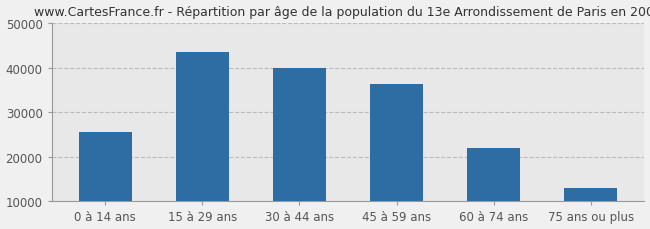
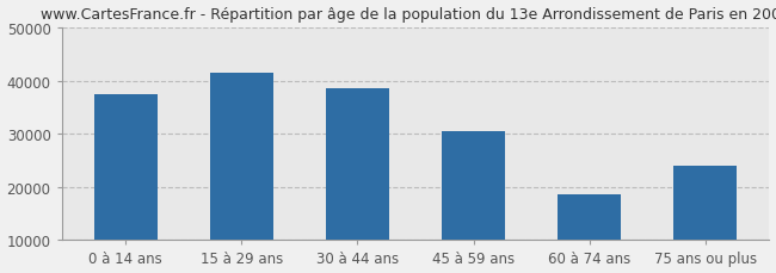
0 à 14 ans: 25500 -> 37500
15 à 29 ans: 43500 -> 41500
30 à 44 ans: 40000 -> 38500
45 à 59 ans: 36200 -> 30500
60 à 74 ans: 22000 -> 18500
75 ans ou plus: 13000 -> 24000
